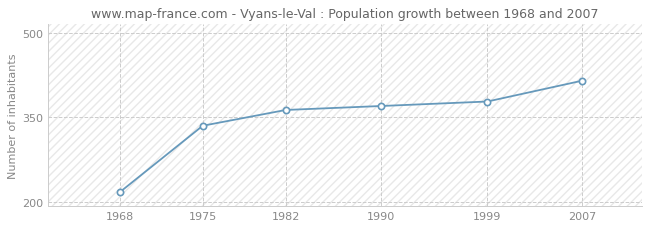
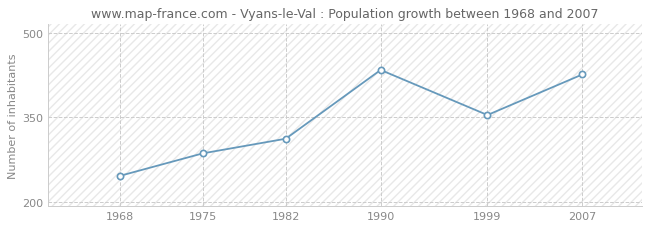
1968: 217 -> 246
1975: 335 -> 286
1982: 363 -> 312
1990: 370 -> 434
1999: 378 -> 354
2007: 415 -> 426
